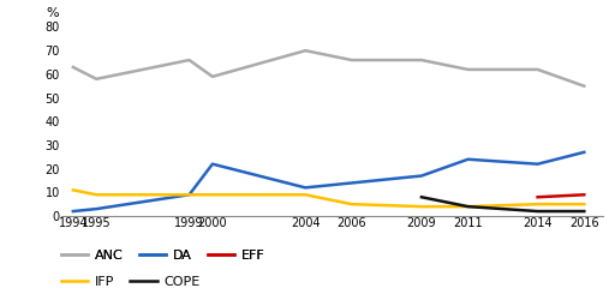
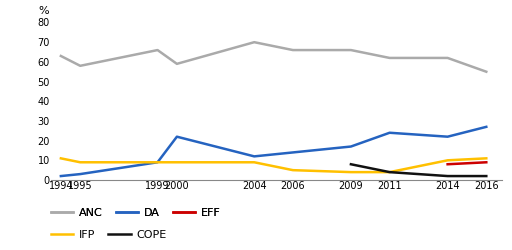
IFP/2014: 5 -> 10
IFP/2016: 5 -> 11
